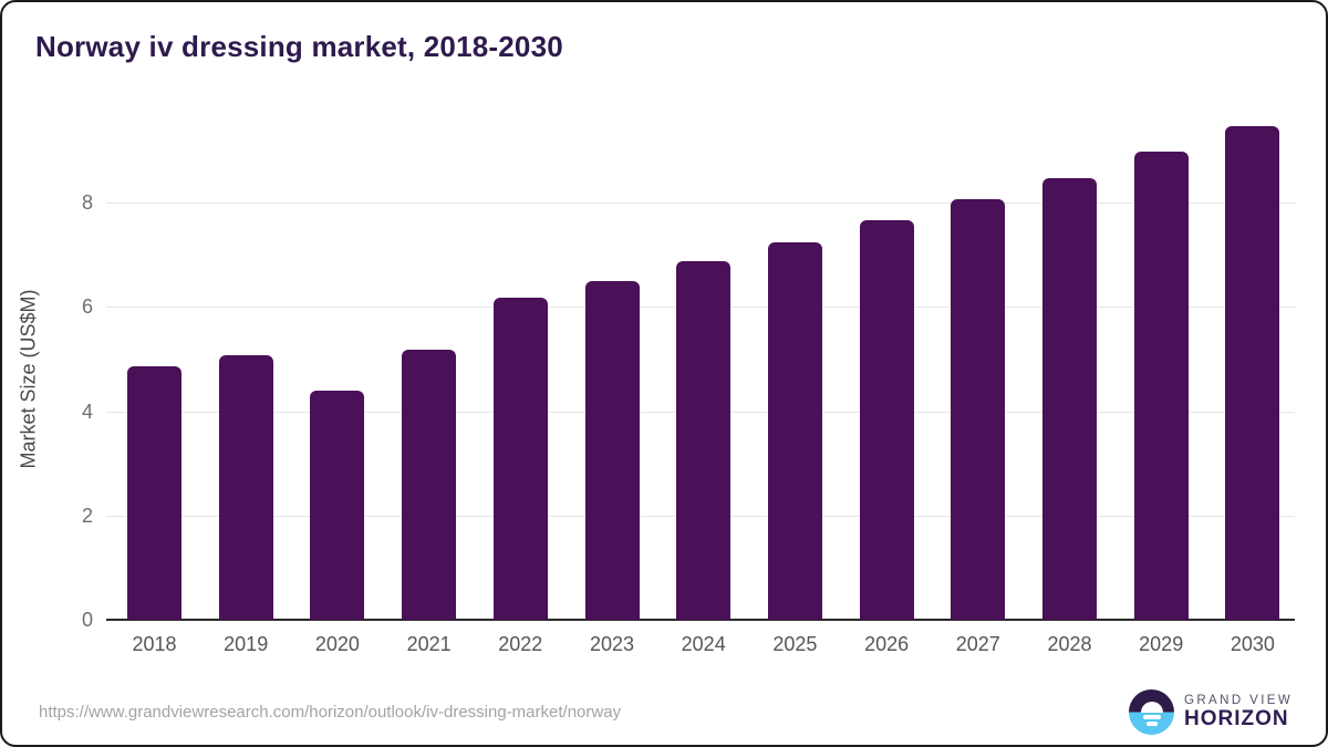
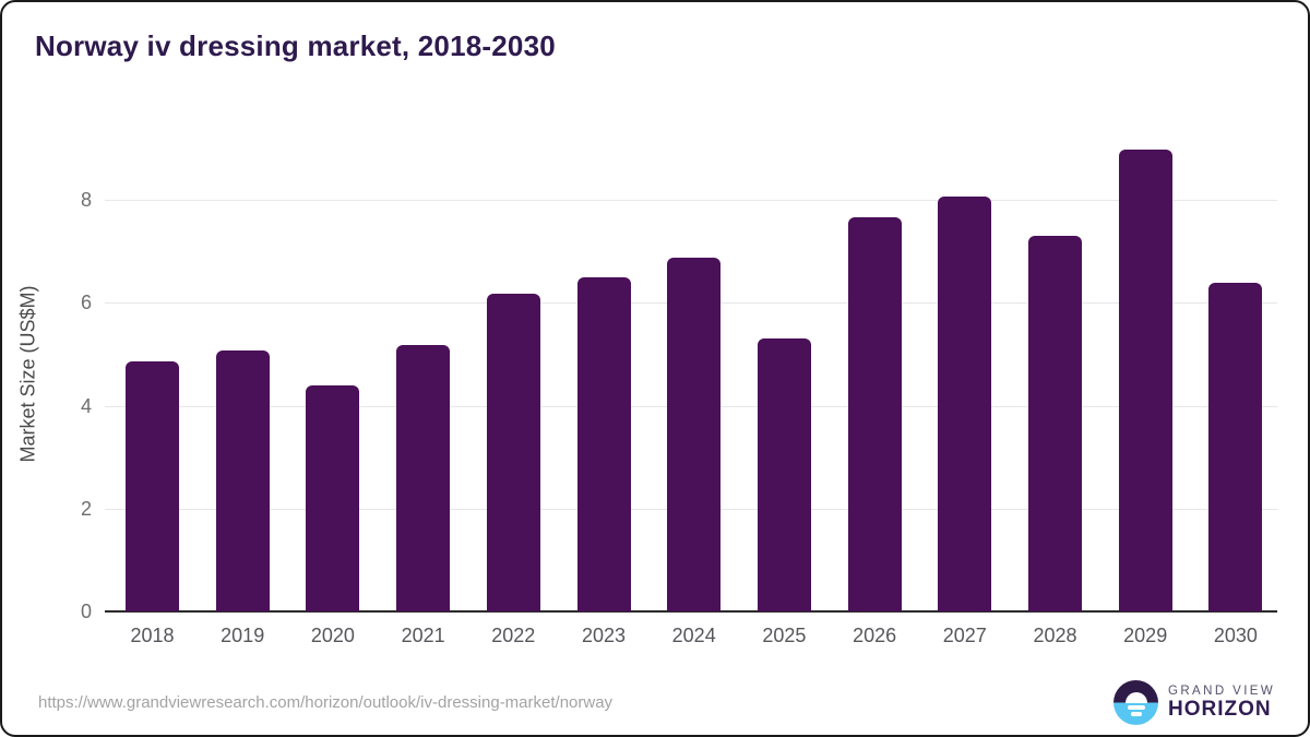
2025: 7.2 -> 5.3
2028: 8.5 -> 7.3
2030: 9.5 -> 6.4
